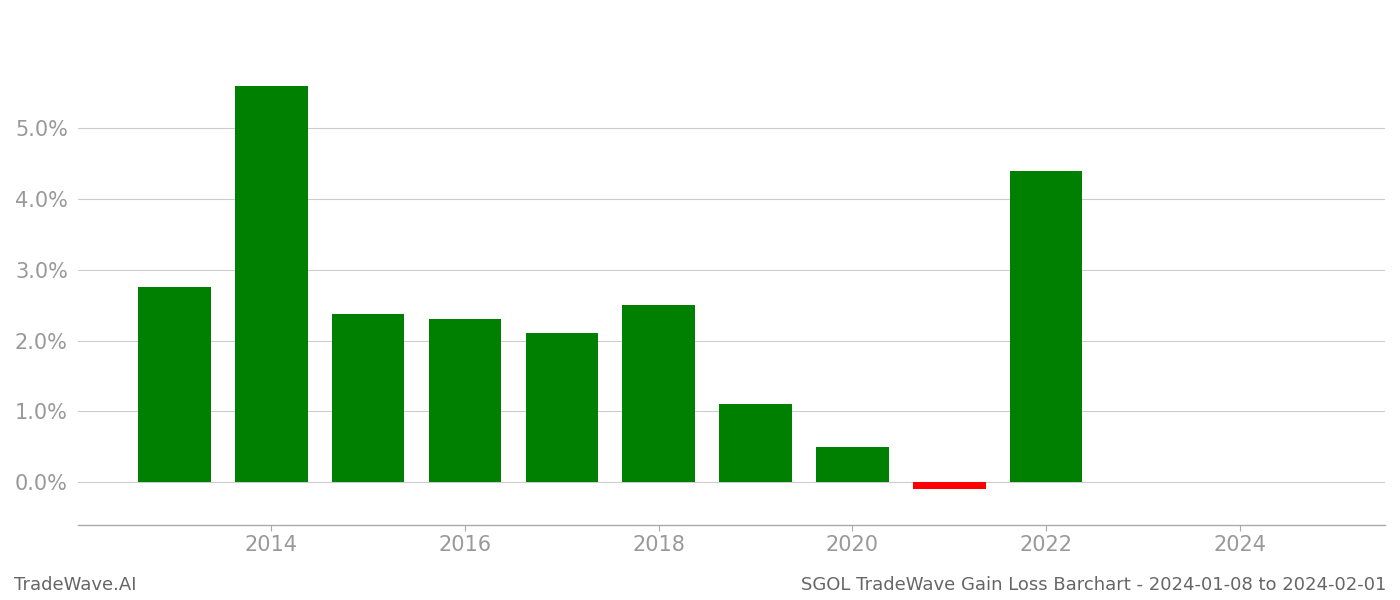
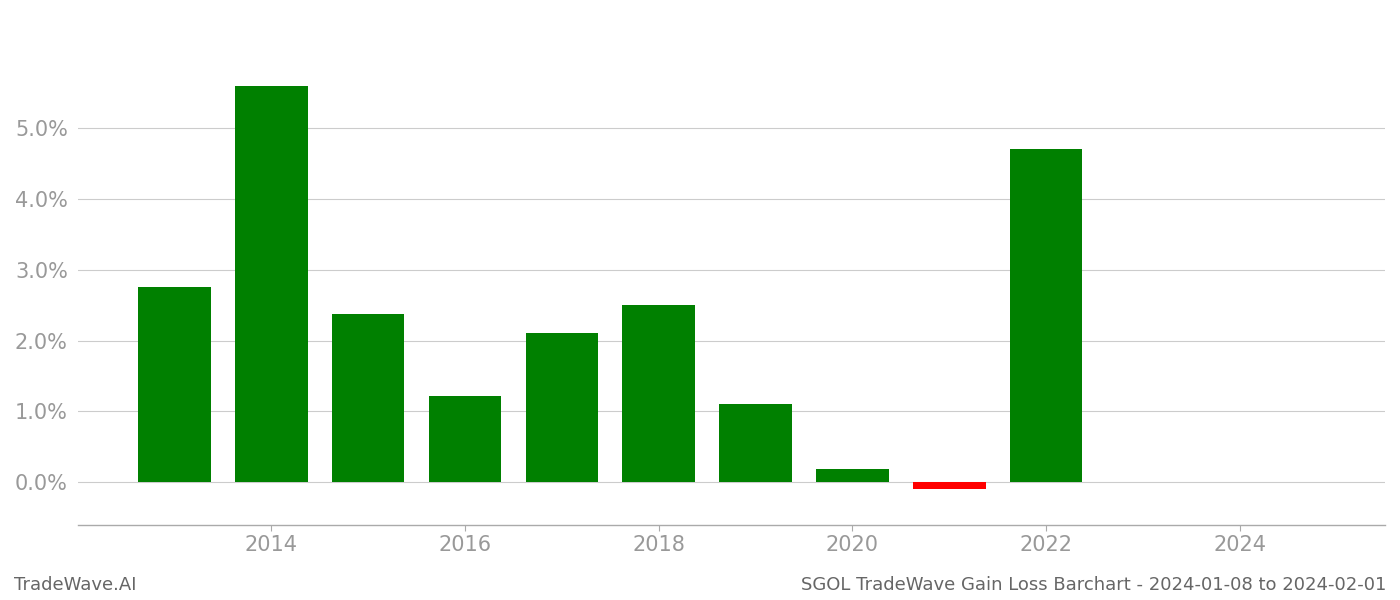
2016: 2.30% -> 1.22%
2020: 0.50% -> 0.18%
2022: 4.40% -> 4.70%
